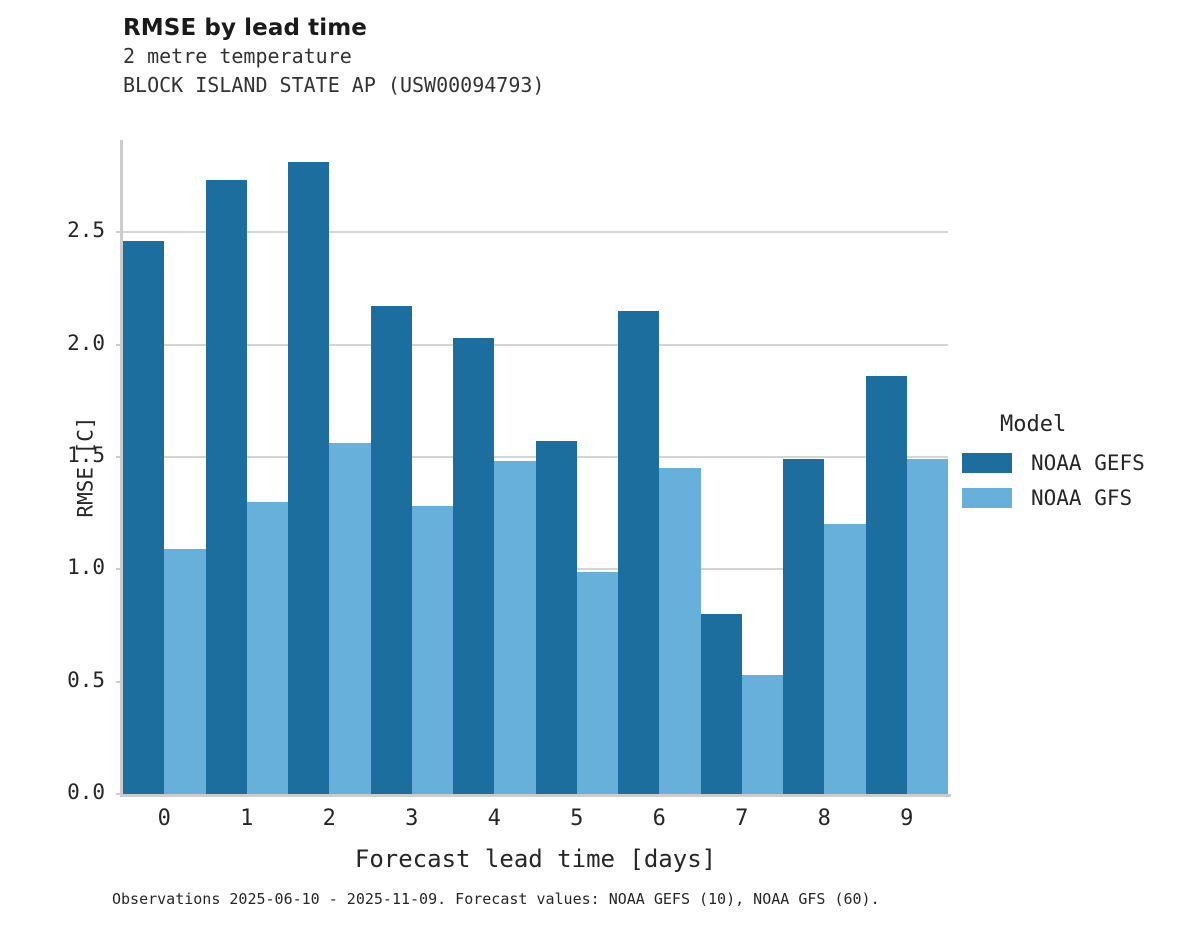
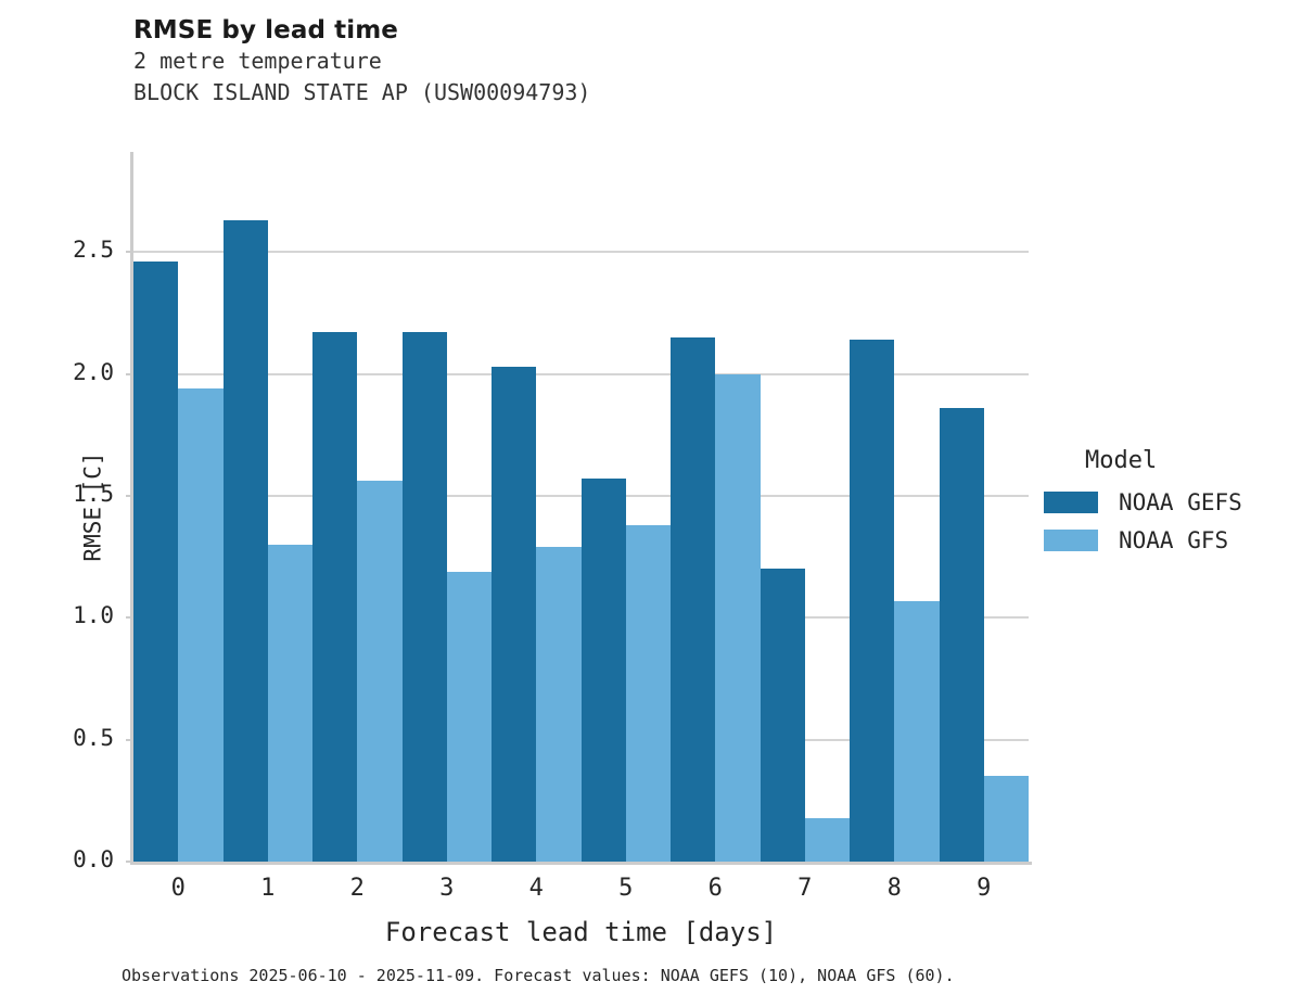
NOAA GFS/0: 1.09 -> 1.94
NOAA GEFS/1: 2.73 -> 2.63
NOAA GEFS/2: 2.81 -> 2.17
NOAA GFS/3: 1.28 -> 1.19
NOAA GFS/4: 1.48 -> 1.29
NOAA GFS/5: 0.99 -> 1.38
NOAA GFS/6: 1.45 -> 2.00
NOAA GEFS/7: 0.80 -> 1.20
NOAA GFS/7: 0.53 -> 0.18
NOAA GEFS/8: 1.49 -> 2.14
NOAA GFS/8: 1.20 -> 1.07
NOAA GFS/9: 1.49 -> 0.35
